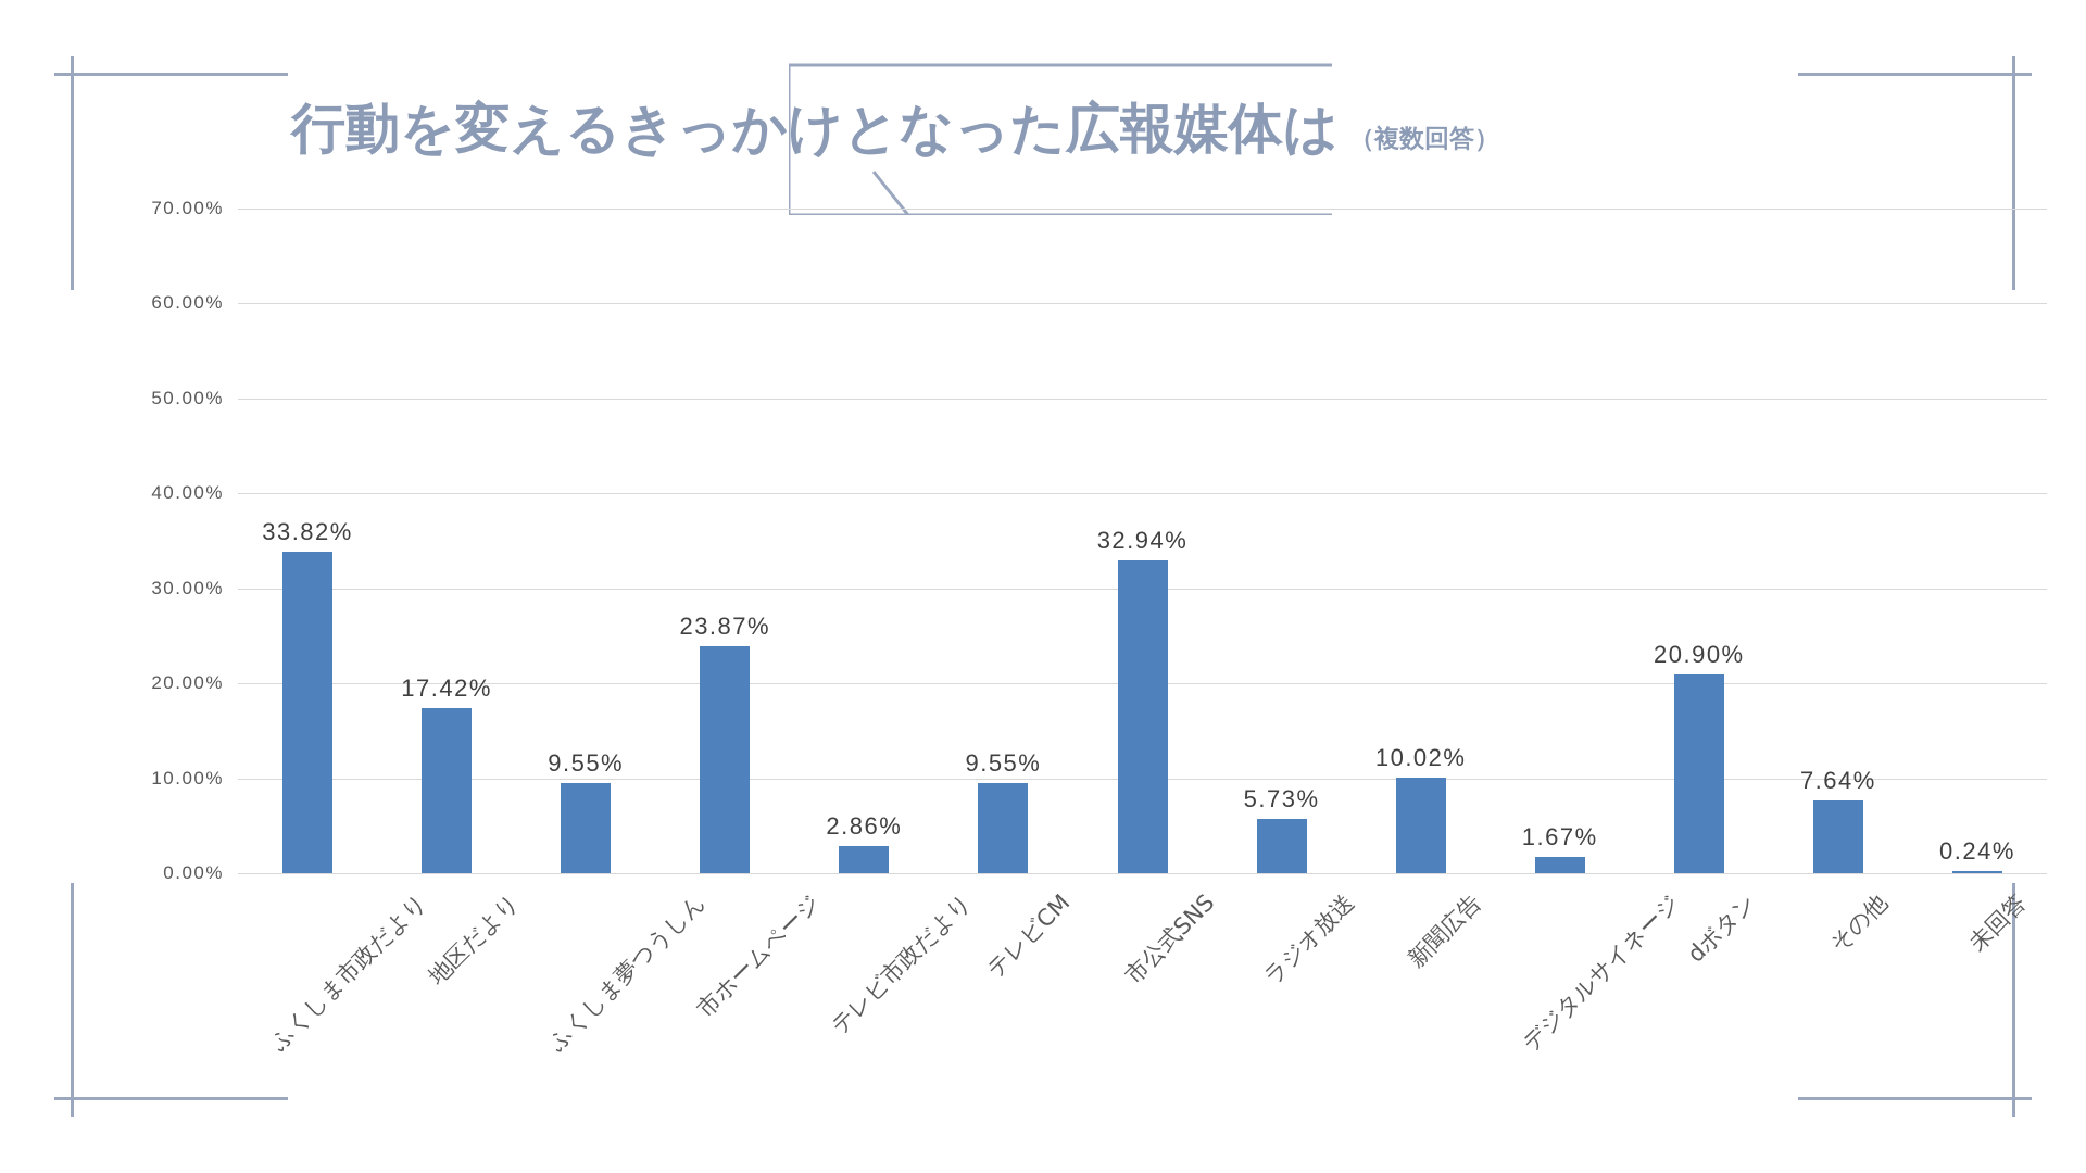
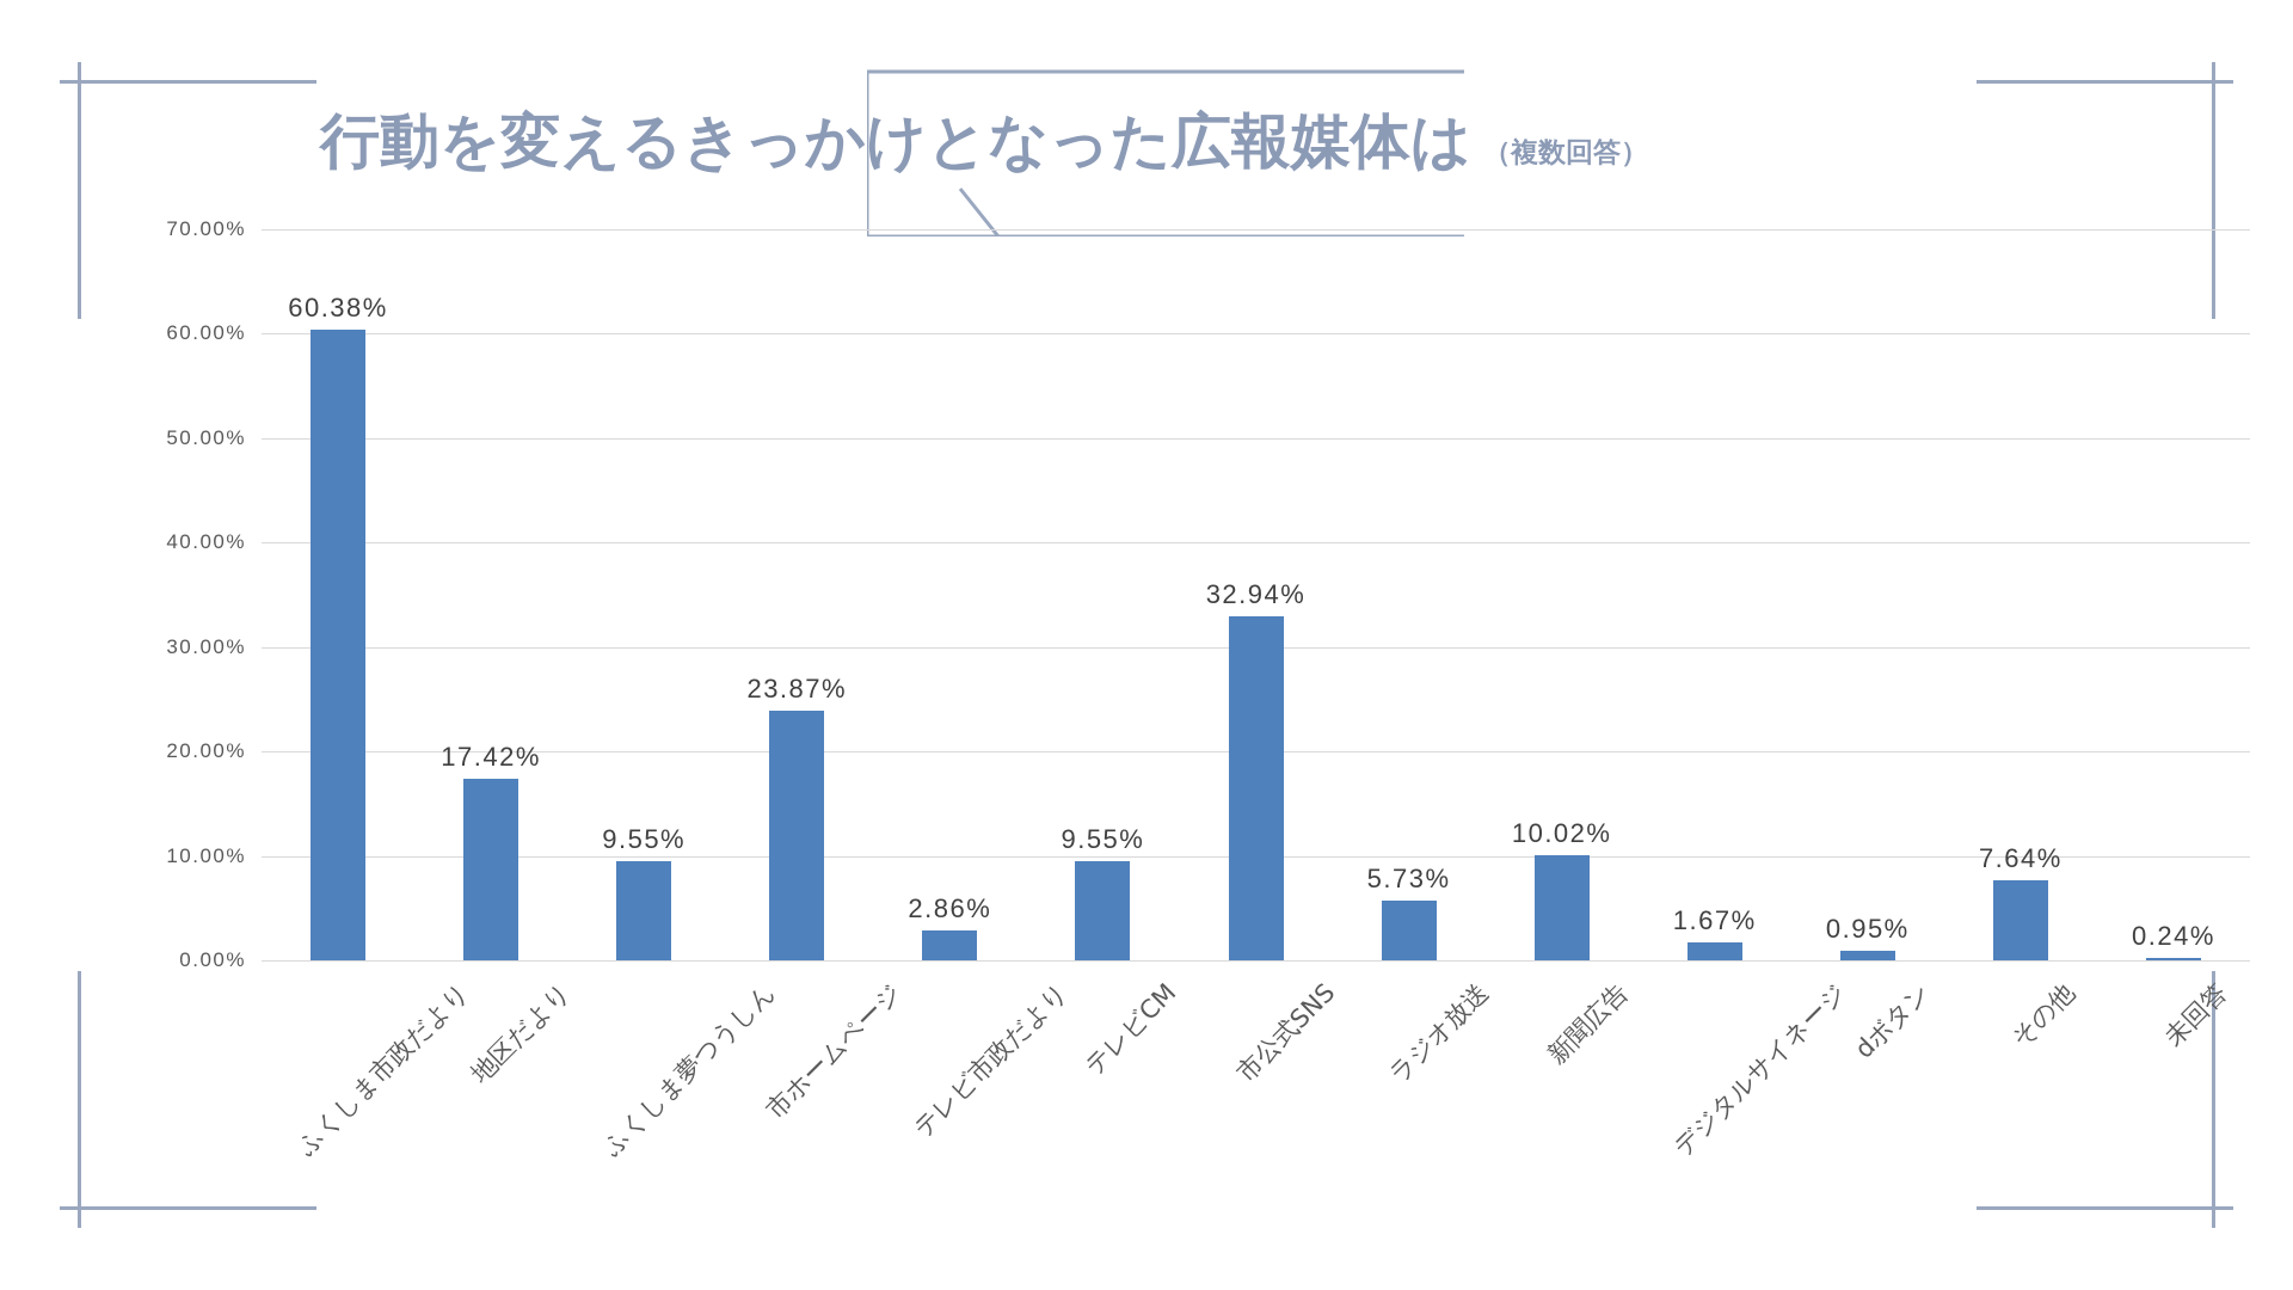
ふくしま市政だより: 33.82% -> 60.38%
dボタン: 20.90% -> 0.95%
